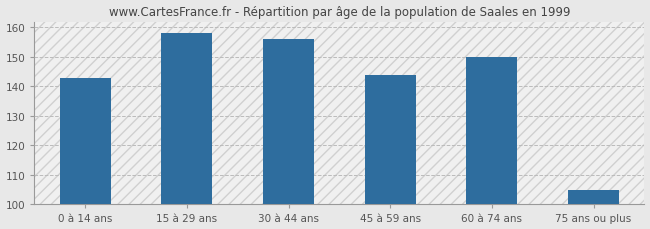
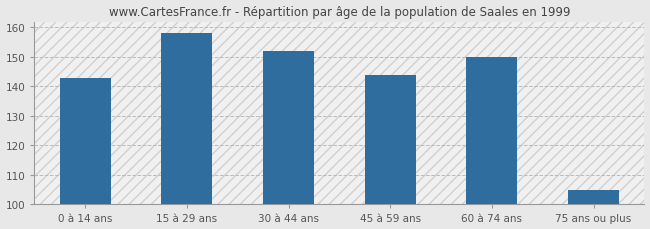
30 à 44 ans: 156 -> 152
